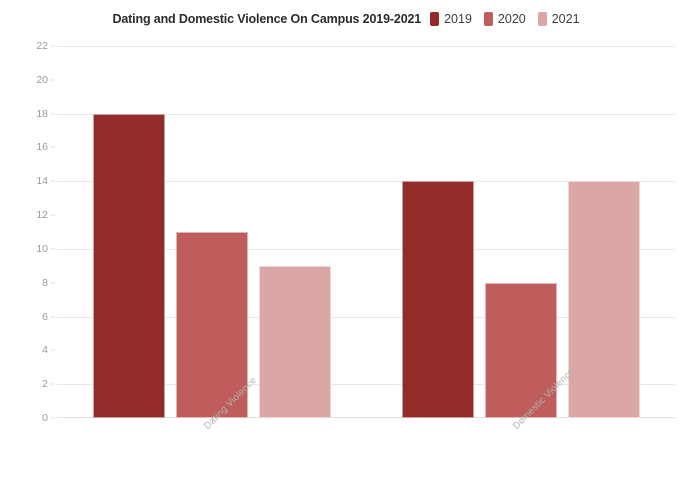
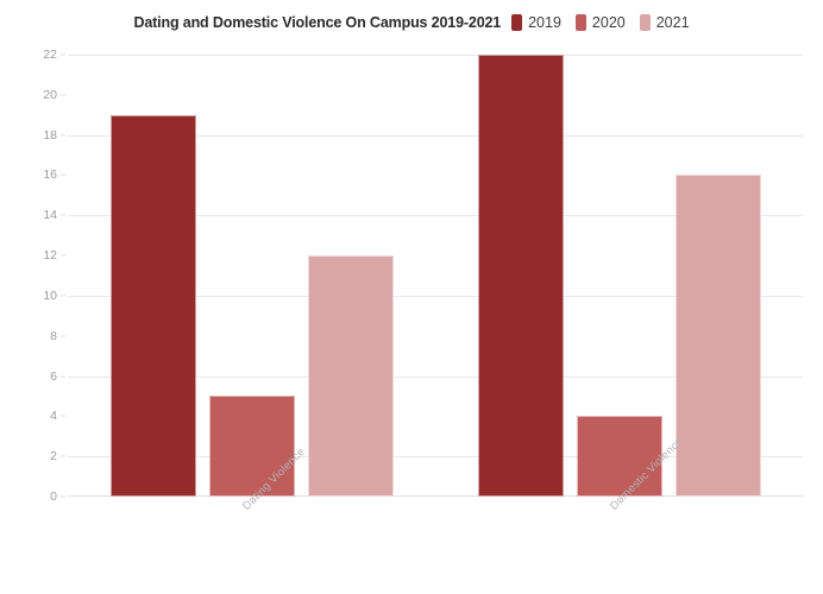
2019/Dating Violence: 18 -> 19
2020/Dating Violence: 11 -> 5
2021/Dating Violence: 9 -> 12
2019/Domestic Violence: 14 -> 22
2020/Domestic Violence: 8 -> 4
2021/Domestic Violence: 14 -> 16
